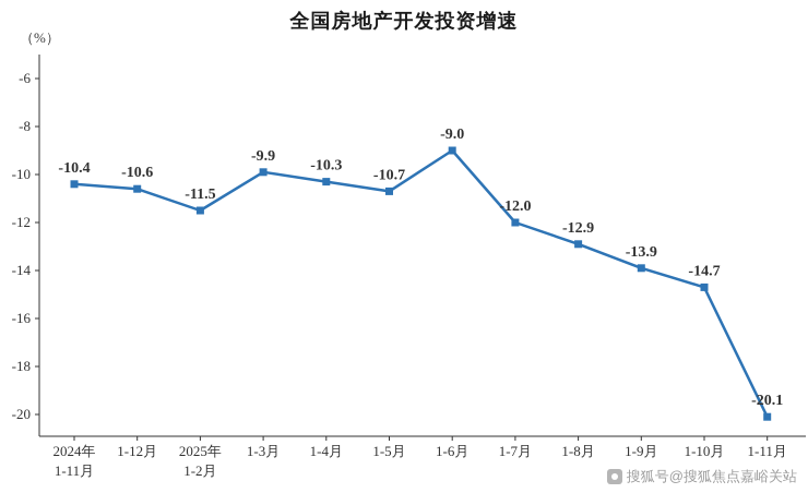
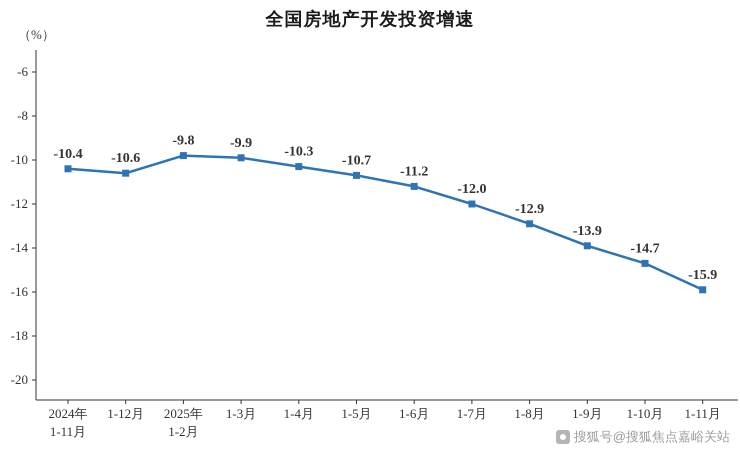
2025年 1-2月: -11.5 -> -9.8
1-6月: -9.0 -> -11.2
1-11月: -20.1 -> -15.9
